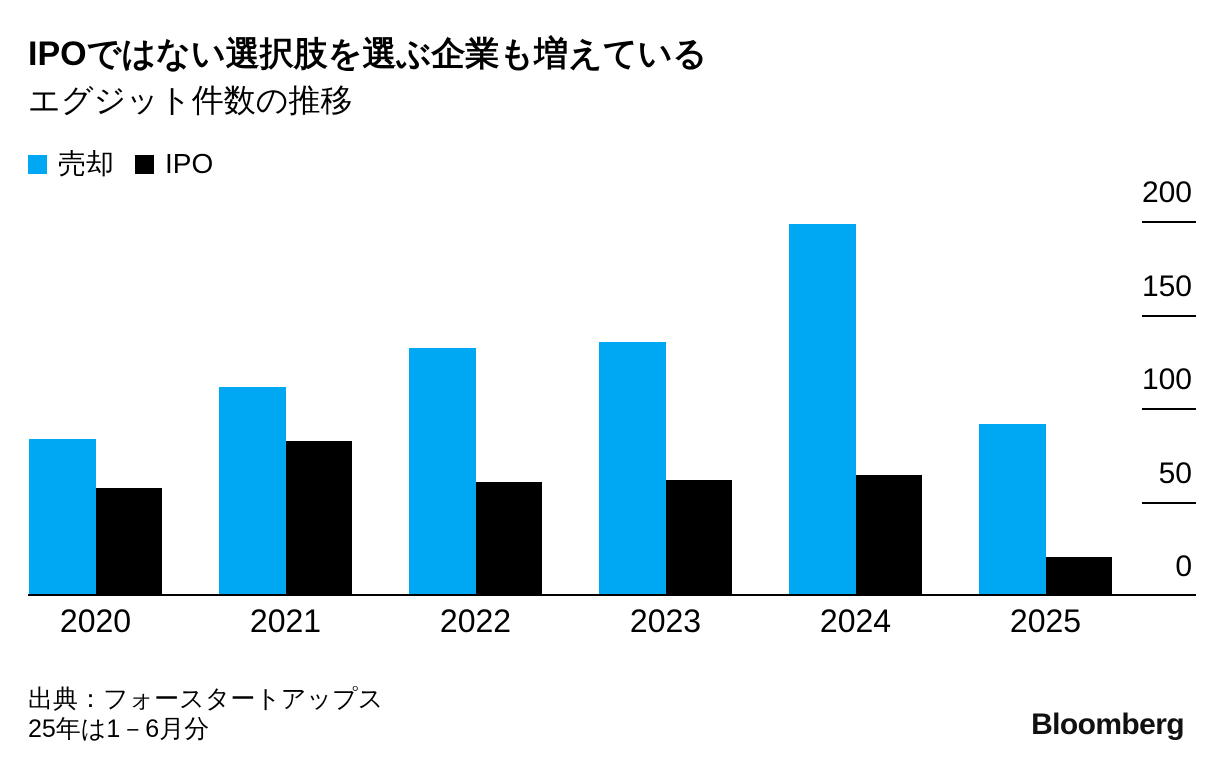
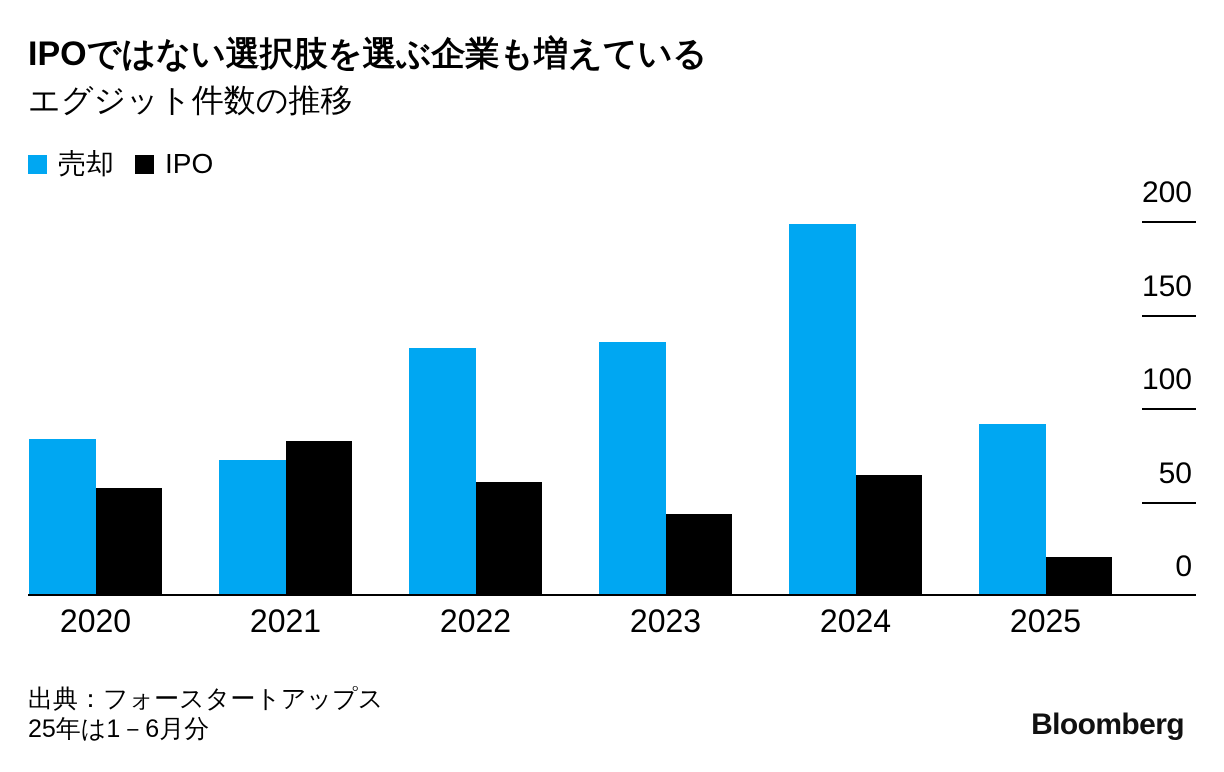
売却/2021: 112 -> 73
IPO/2023: 62 -> 44
